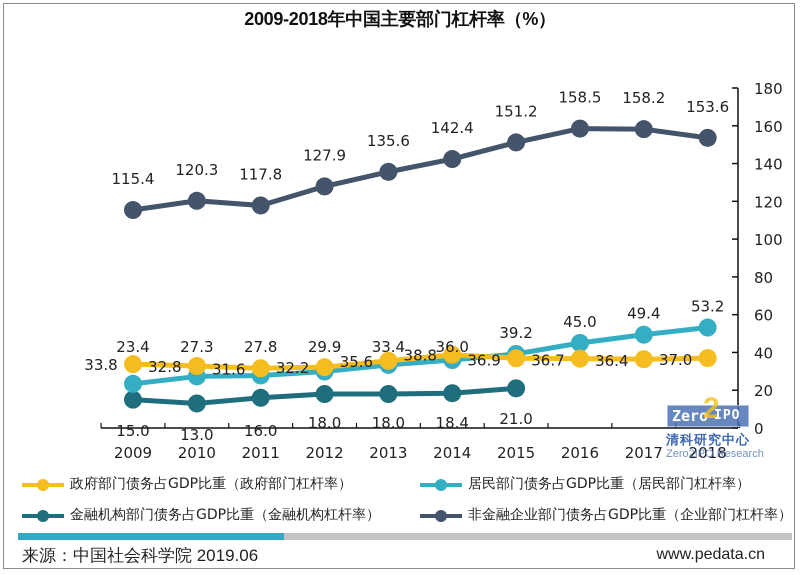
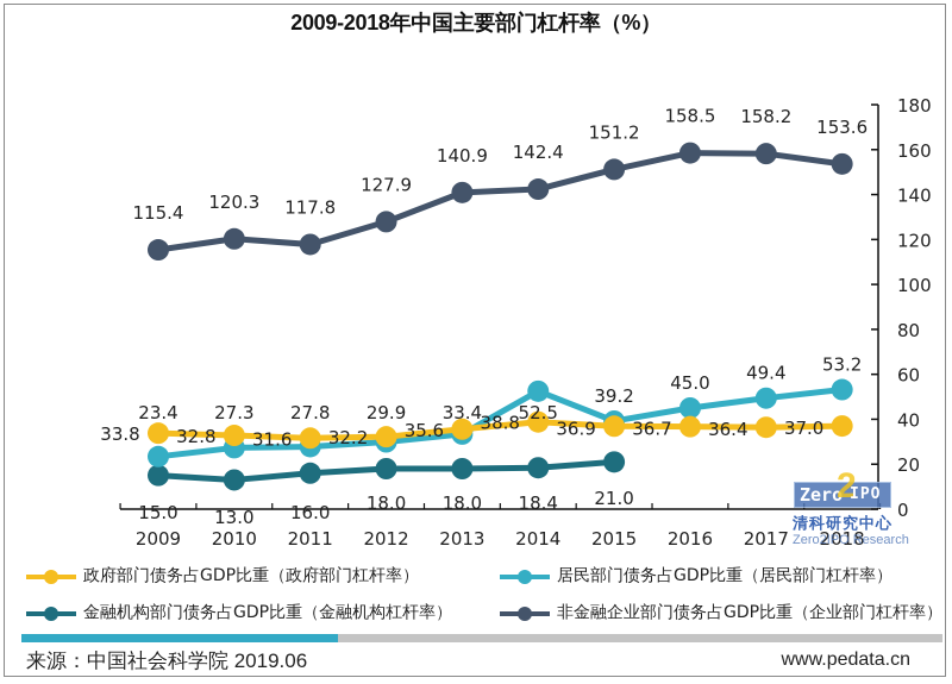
非金融企业部门债务占GDP比重（企业部门杠杆率）/2013: 135.6 -> 140.9
居民部门债务占GDP比重（居民部门杠杆率）/2014: 36.0 -> 52.5
